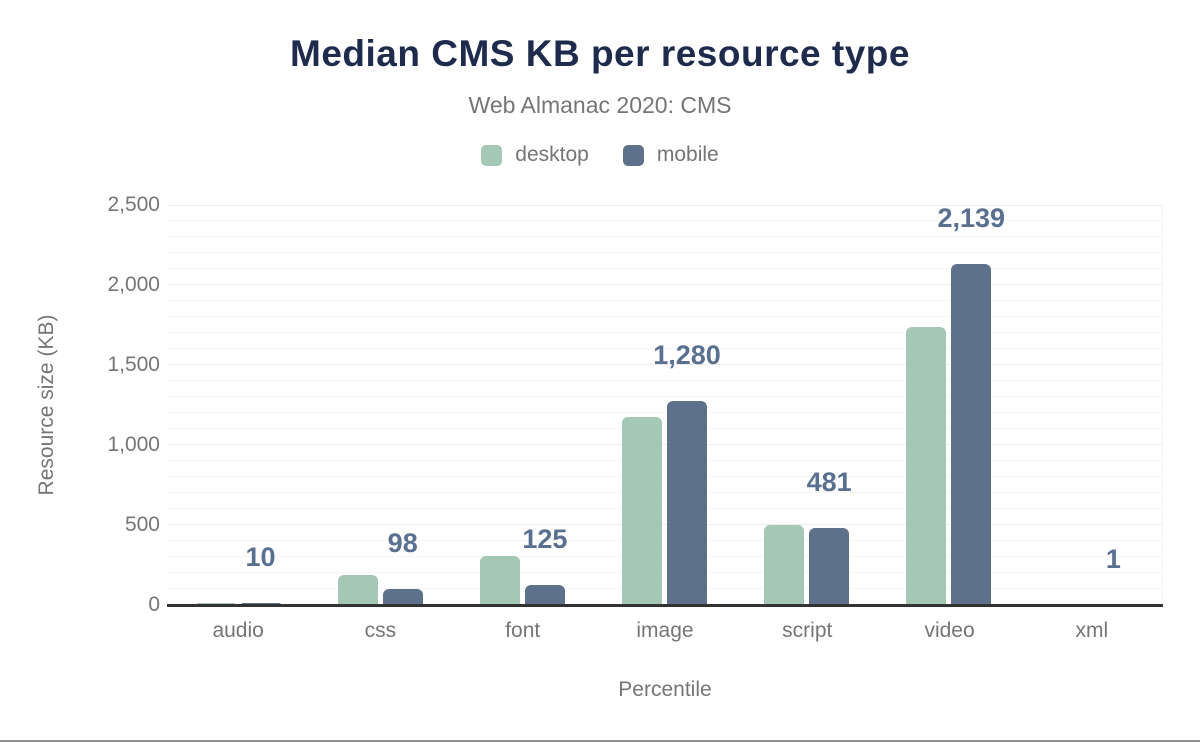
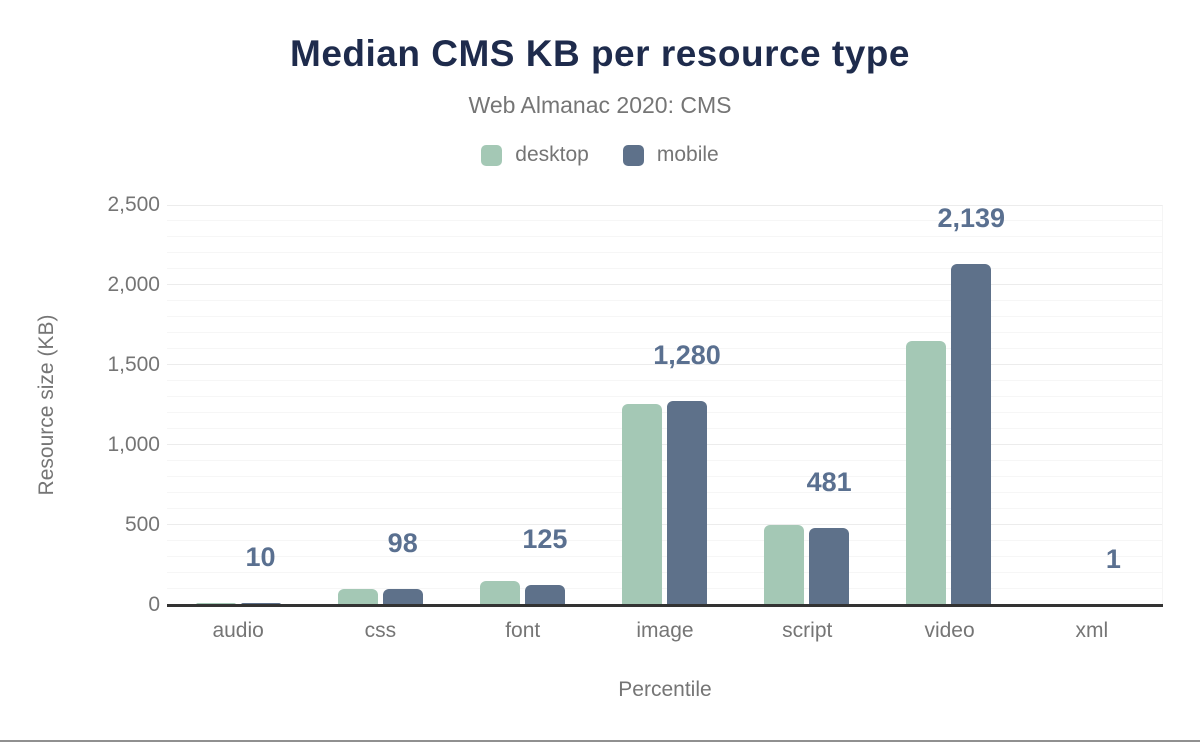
desktop/css: 190 -> 100
desktop/font: 310 -> 150
desktop/image: 1180 -> 1260
desktop/video: 1740 -> 1660
